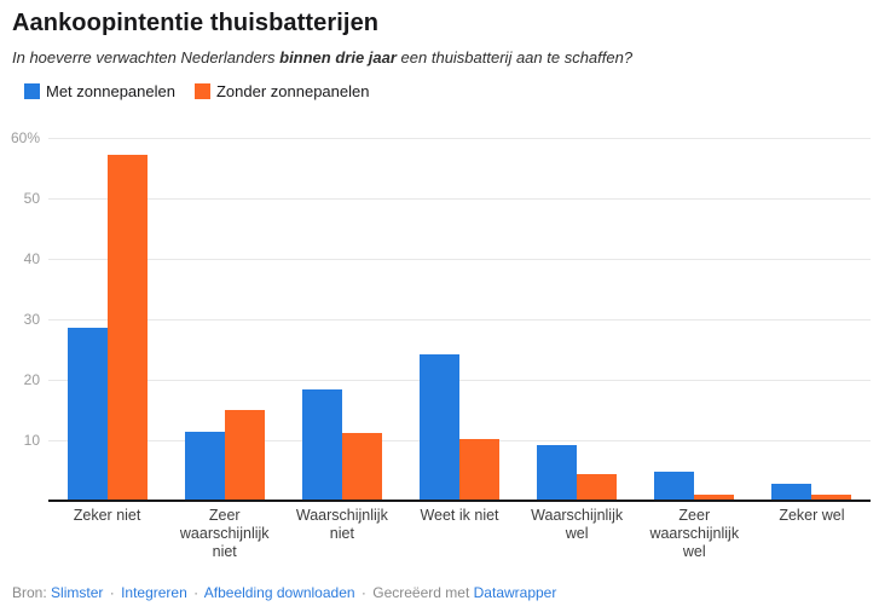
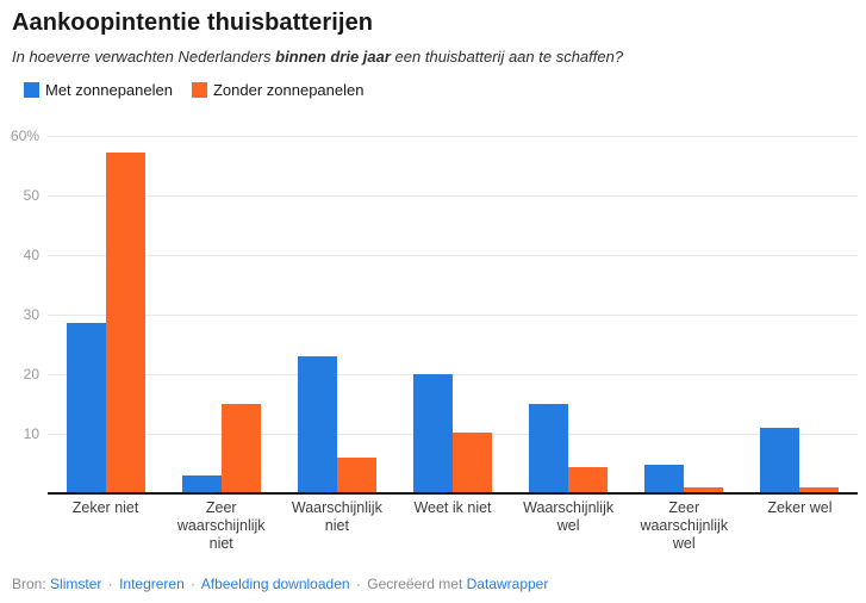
Met zonnepanelen/Zeer waarschijnlijk niet: 12% -> 3%
Met zonnepanelen/Waarschijnlijk niet: 18% -> 23%
Zonder zonnepanelen/Waarschijnlijk niet: 11% -> 6%
Met zonnepanelen/Weet ik niet: 24% -> 20%
Met zonnepanelen/Waarschijnlijk wel: 9% -> 15%
Met zonnepanelen/Zeker wel: 3% -> 11%
